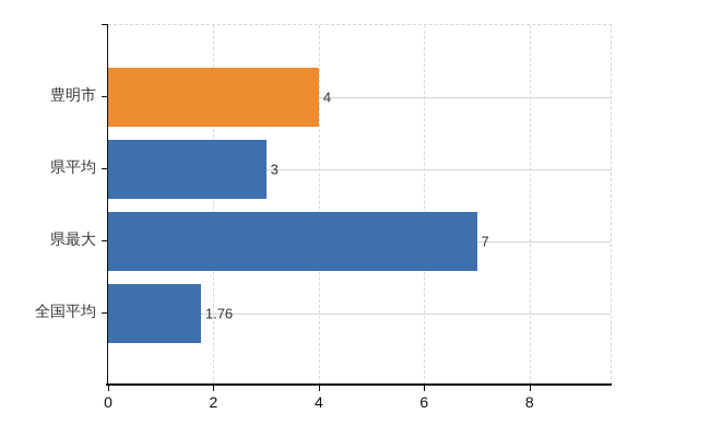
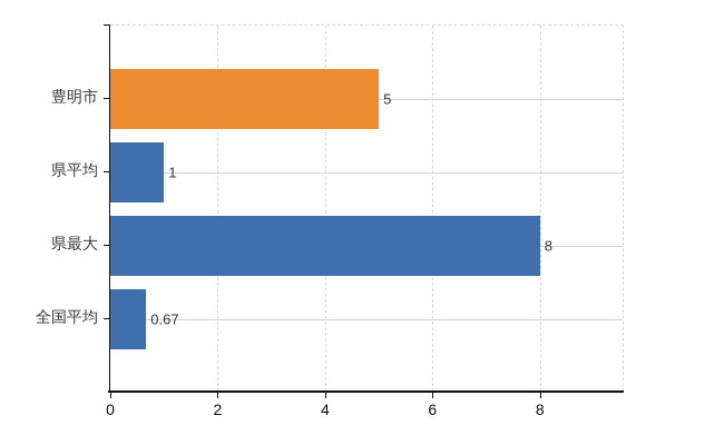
豊明市: 4 -> 5
県平均: 3 -> 1
県最大: 7 -> 8
全国平均: 1.76 -> 0.67
